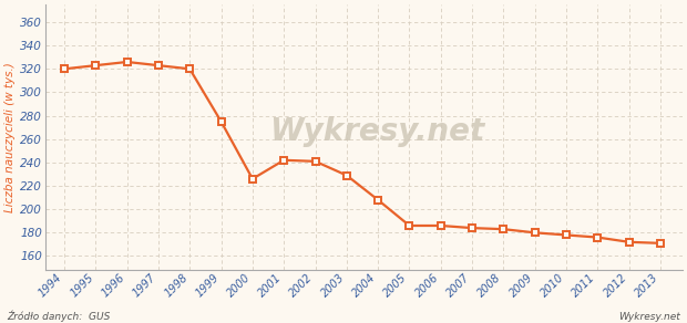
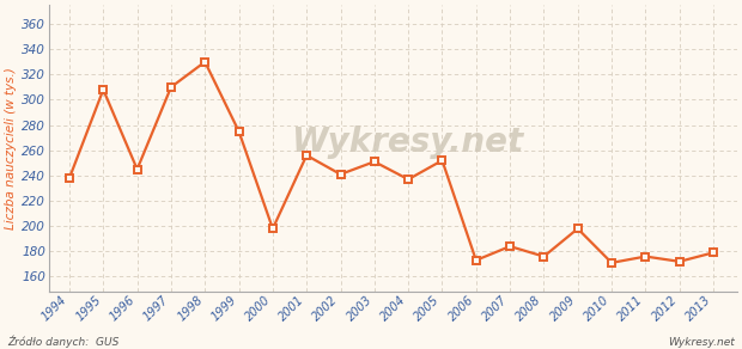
1994: 320 -> 238
1995: 323 -> 308
1996: 326 -> 245
1997: 323 -> 310
1998: 320 -> 330
2000: 226 -> 198
2001: 242 -> 256
2003: 229 -> 251
2004: 208 -> 237
2005: 186 -> 252
2006: 186 -> 173
2008: 183 -> 176
2009: 180 -> 198
2010: 178 -> 171
2013: 171 -> 179
